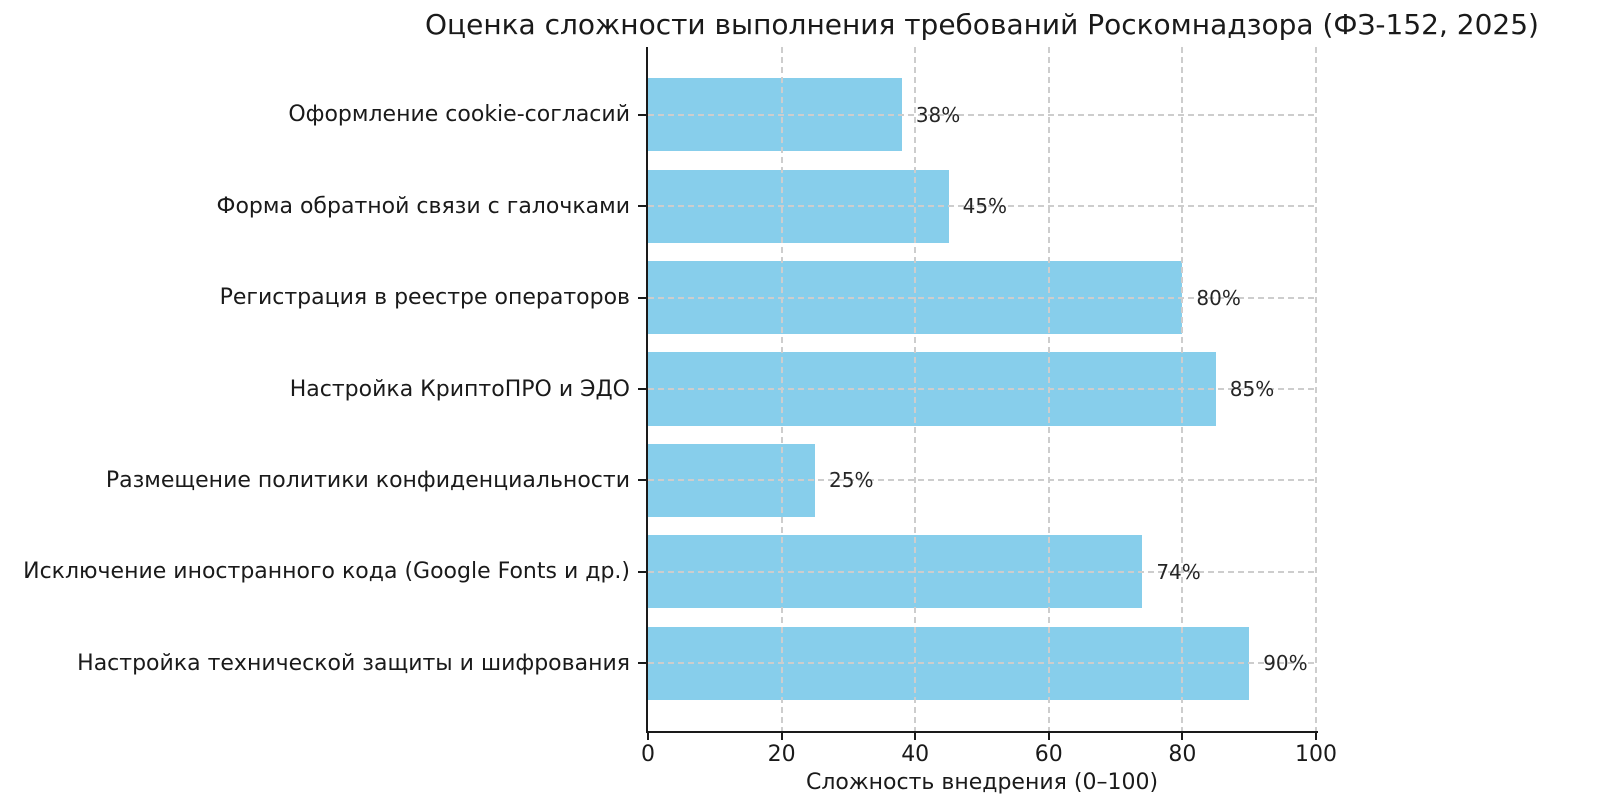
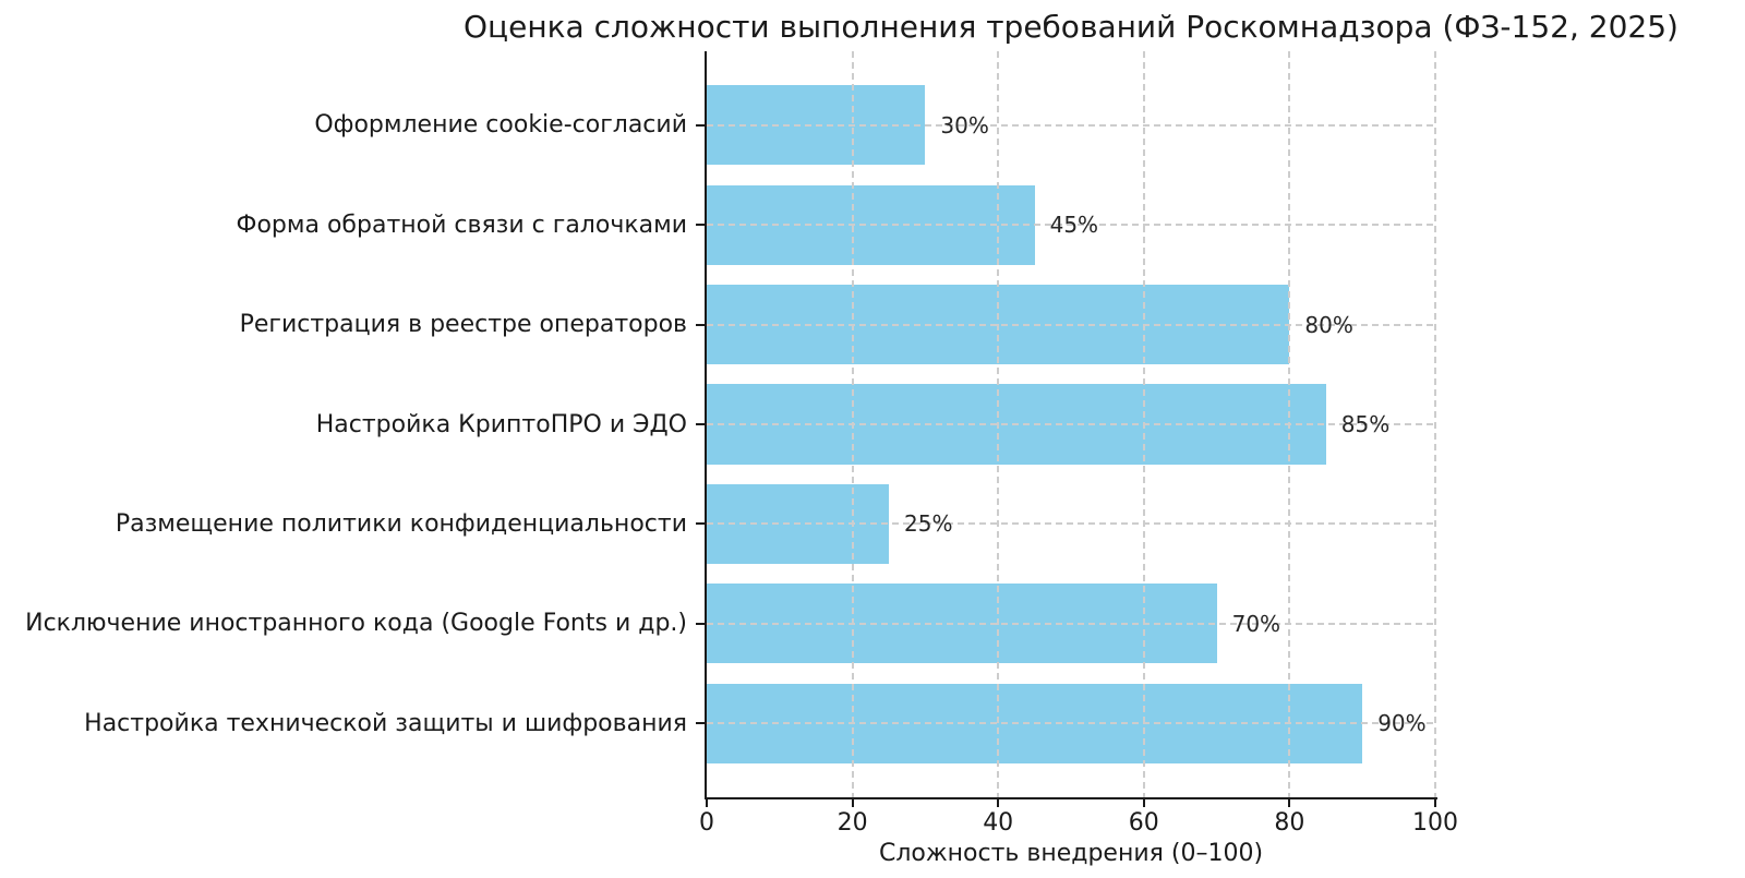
Оформление cookie-согласий: 38% -> 30%
Исключение иностранного кода (Google Fonts и др.): 74% -> 70%
